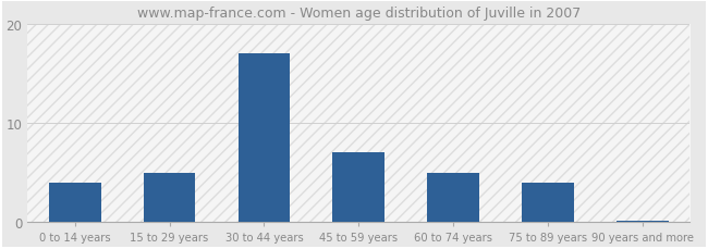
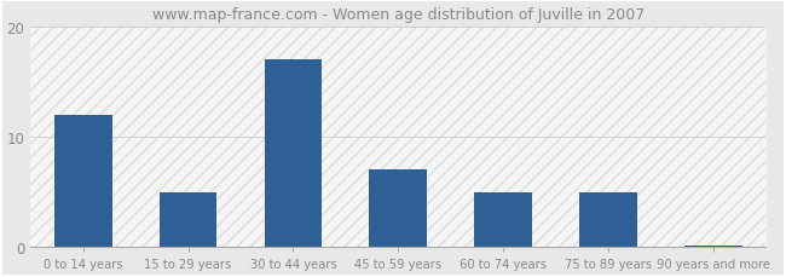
0 to 14 years: 4.0 -> 12.0
75 to 89 years: 4.0 -> 5.0
